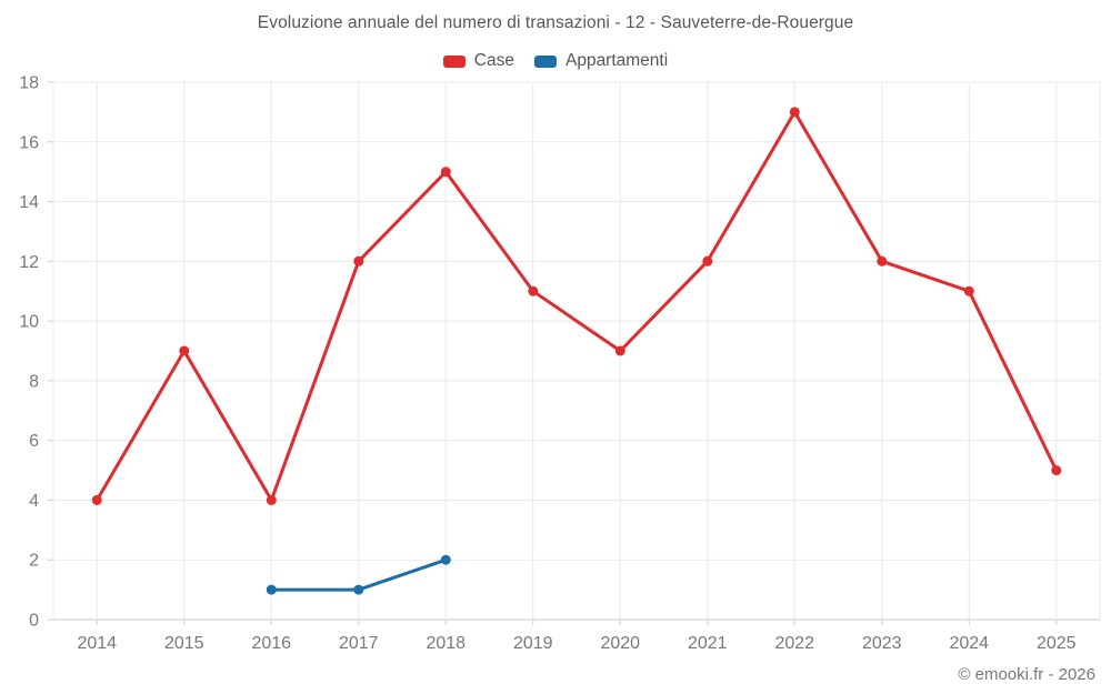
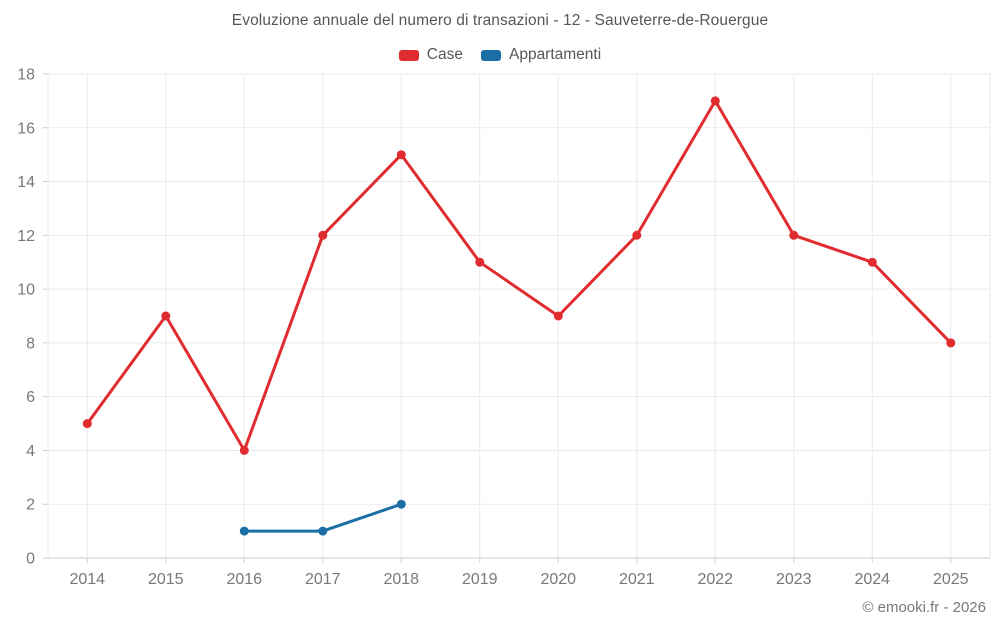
Case/2014: 4 -> 5
Case/2025: 5 -> 8
